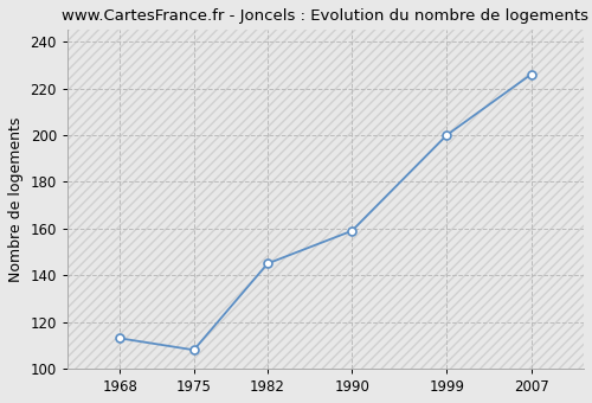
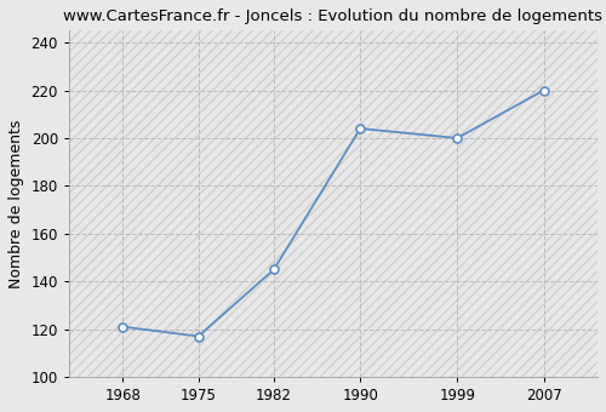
1968: 113 -> 121
1975: 108 -> 117
1990: 159 -> 204
2007: 226 -> 220
